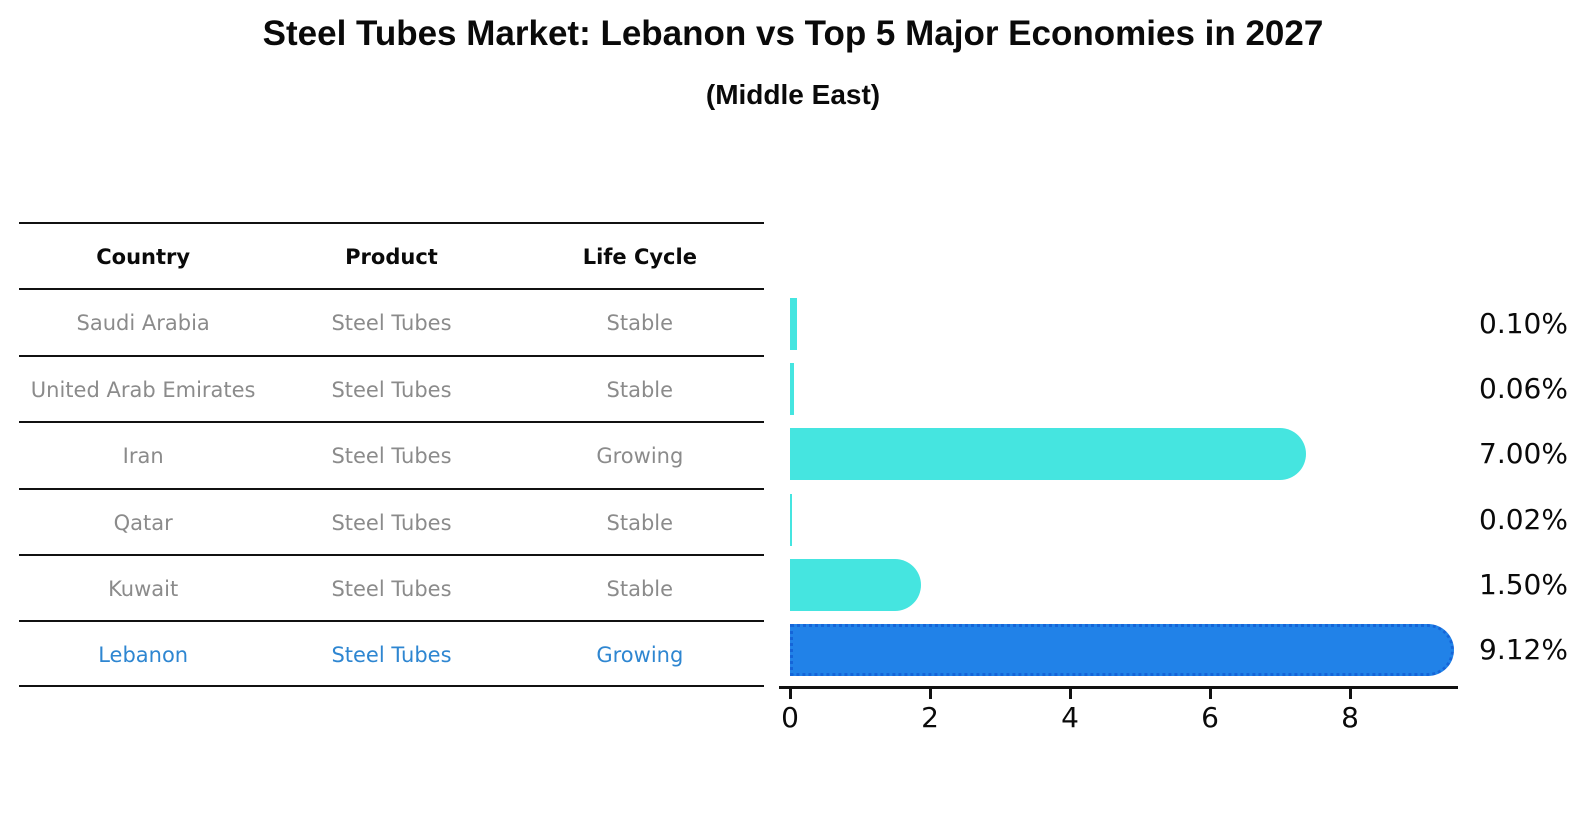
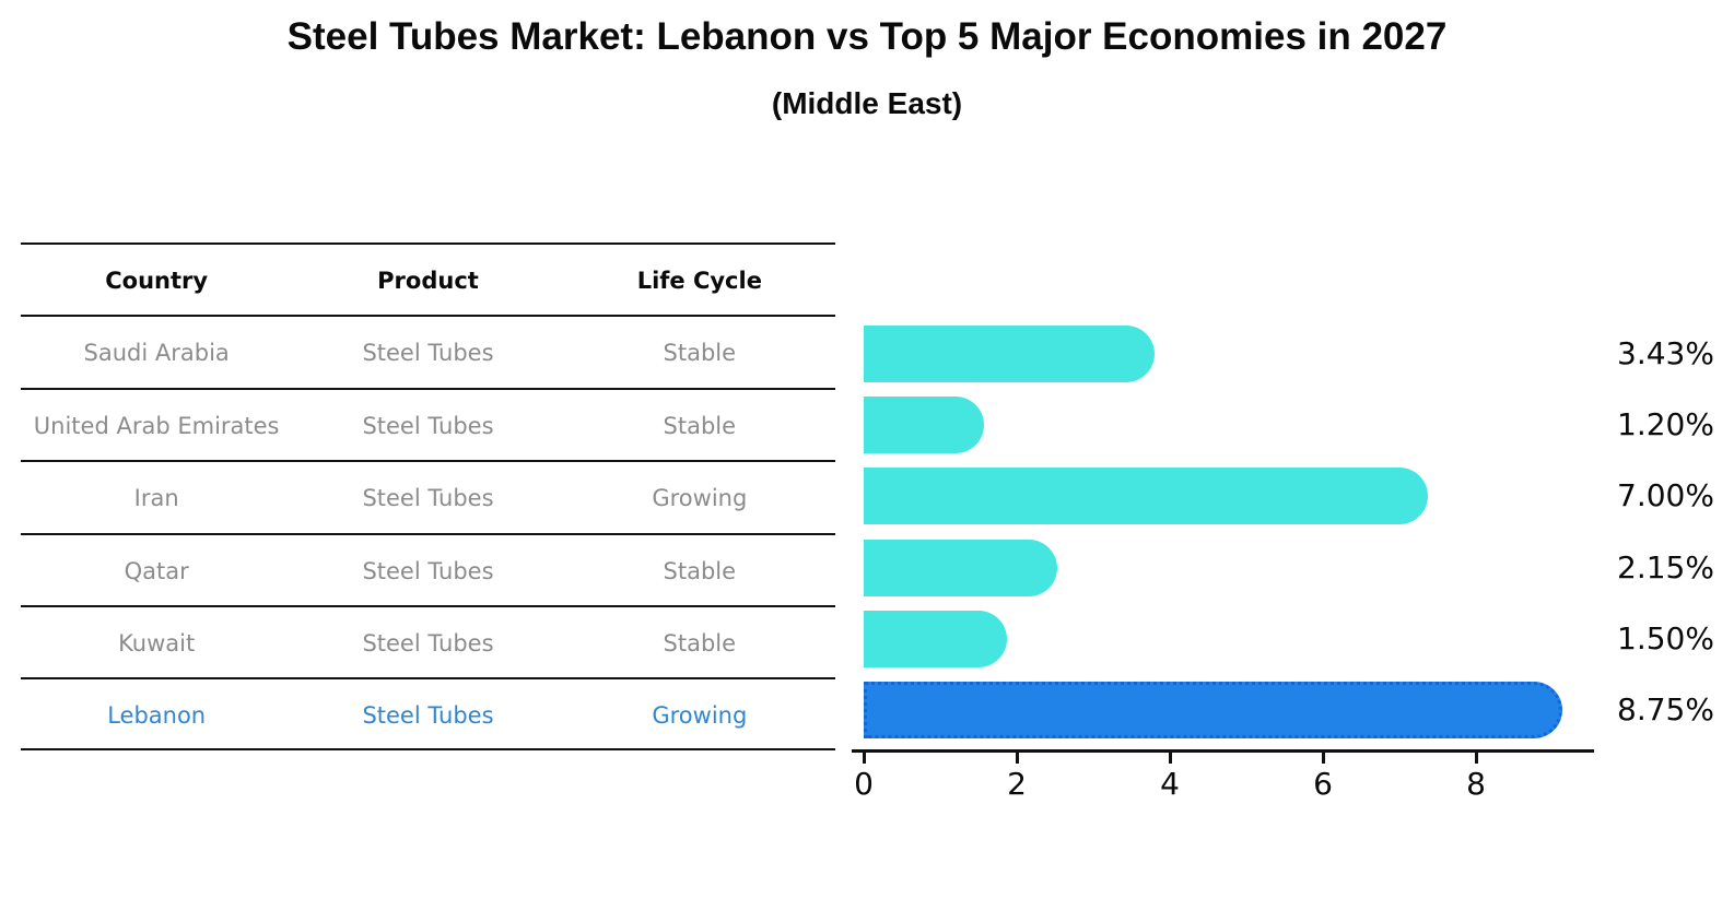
Saudi Arabia: 0.10% -> 3.43%
United Arab Emirates: 0.06% -> 1.20%
Qatar: 0.02% -> 2.15%
Lebanon: 9.12% -> 8.75%
